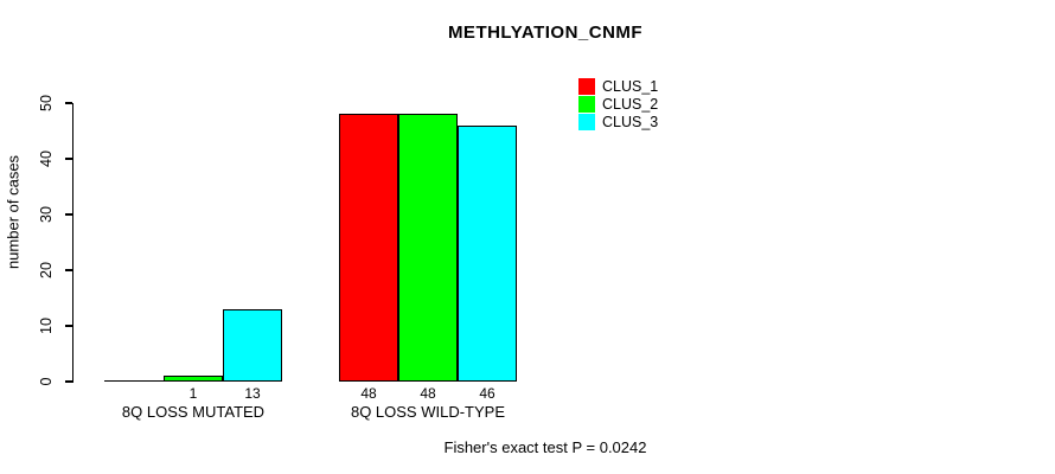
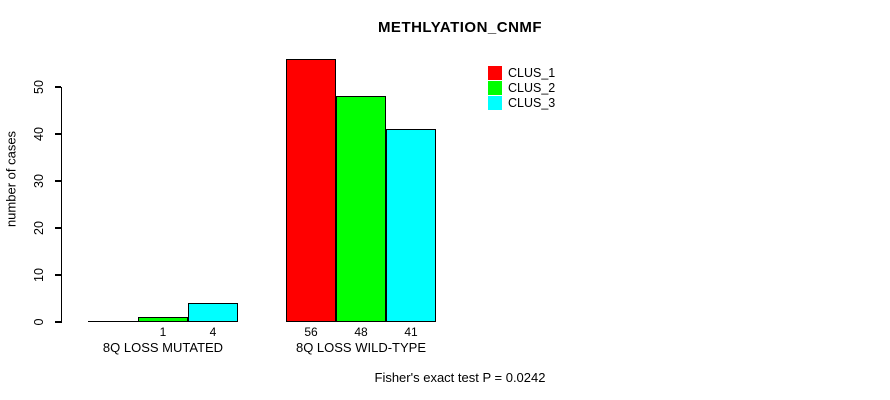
CLUS_3/8Q LOSS MUTATED: 13 -> 4
CLUS_1/8Q LOSS WILD-TYPE: 48 -> 56
CLUS_3/8Q LOSS WILD-TYPE: 46 -> 41
